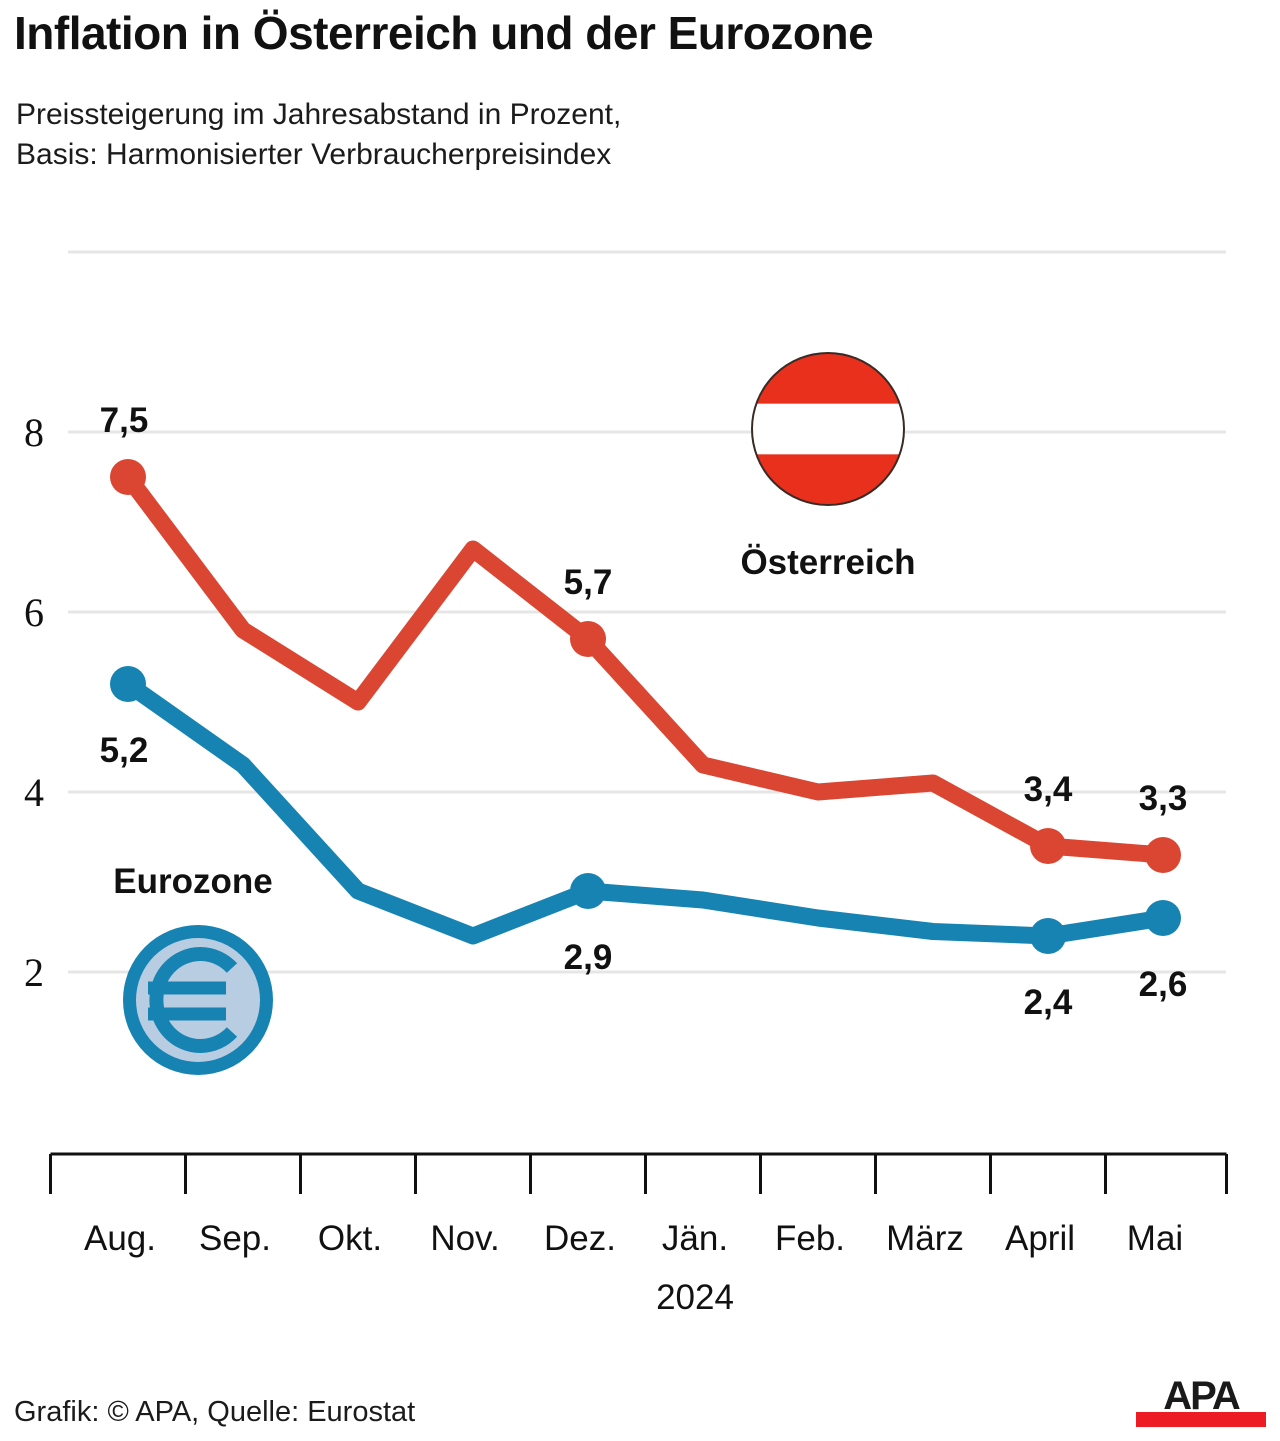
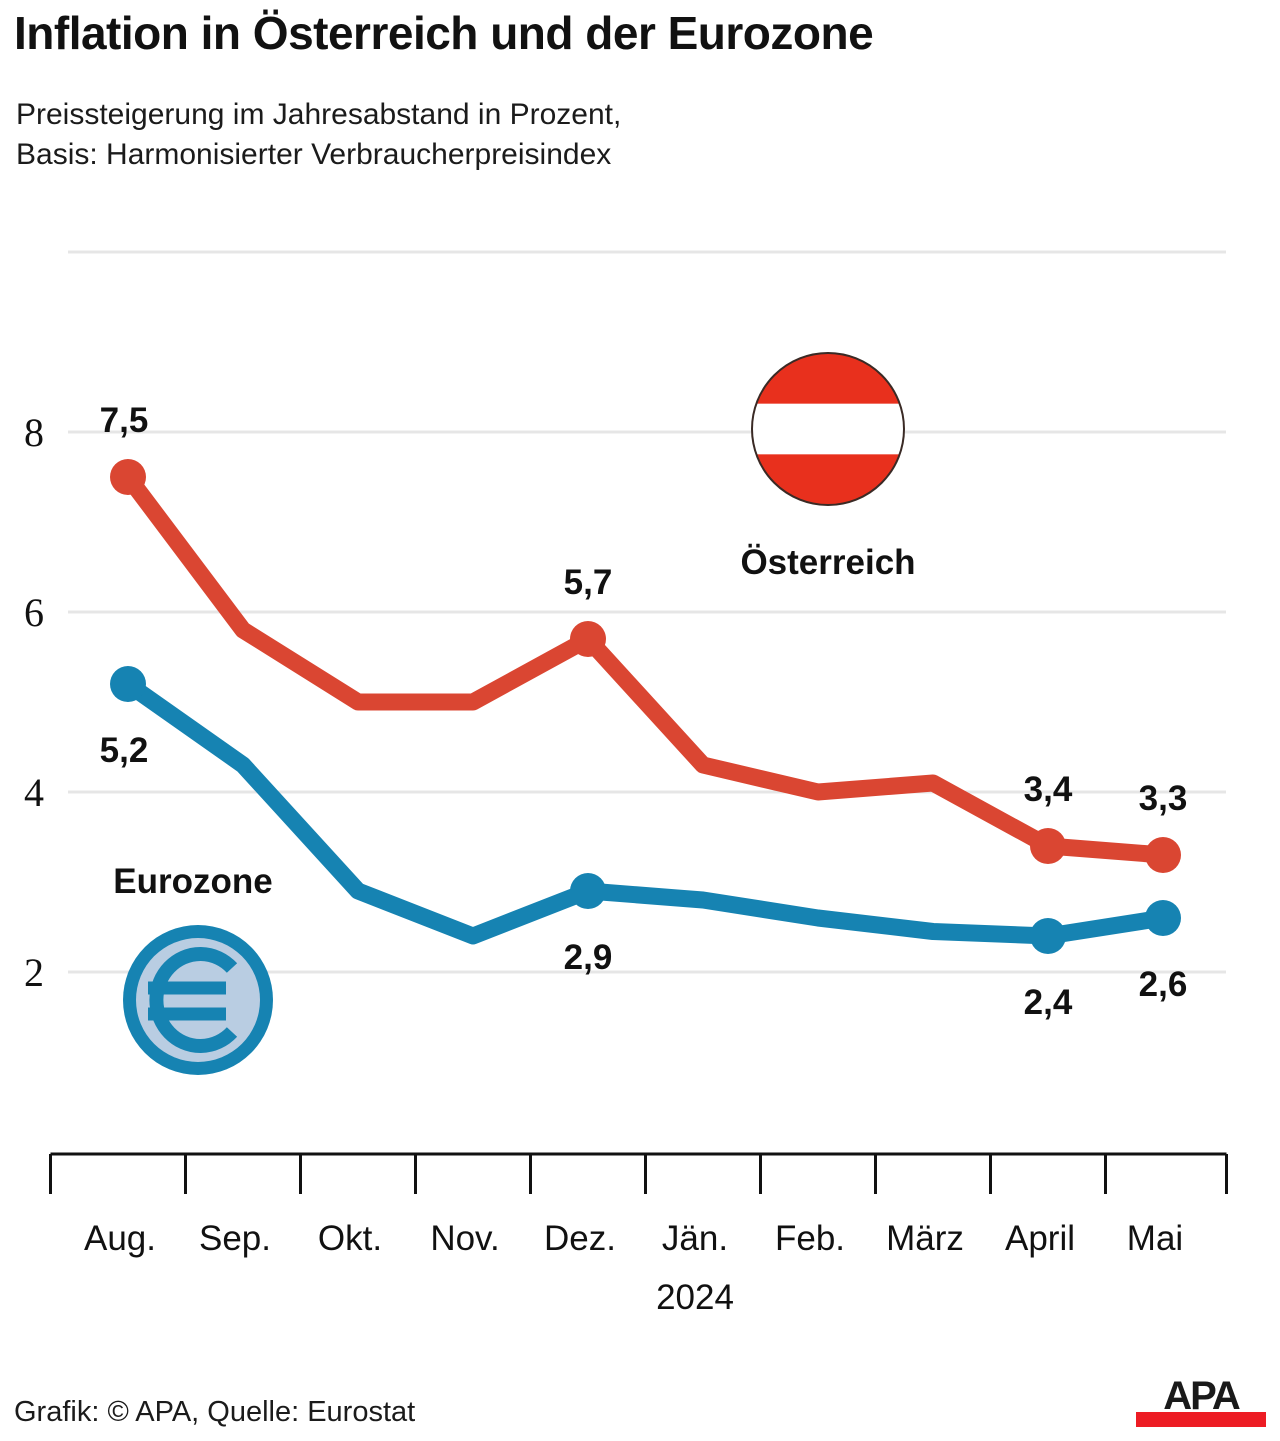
Österreich/Nov.: 6.7 -> 5.0
